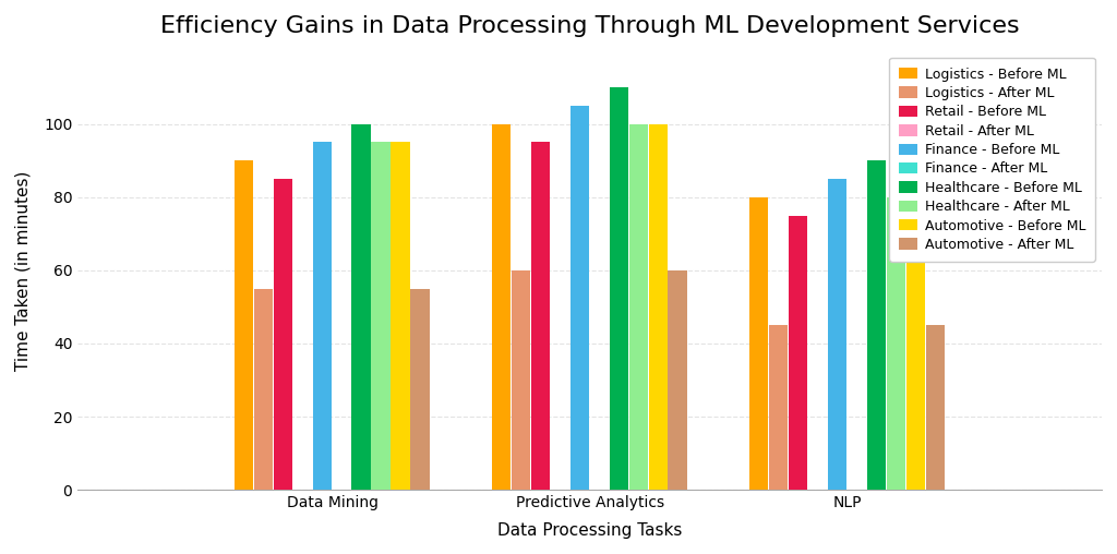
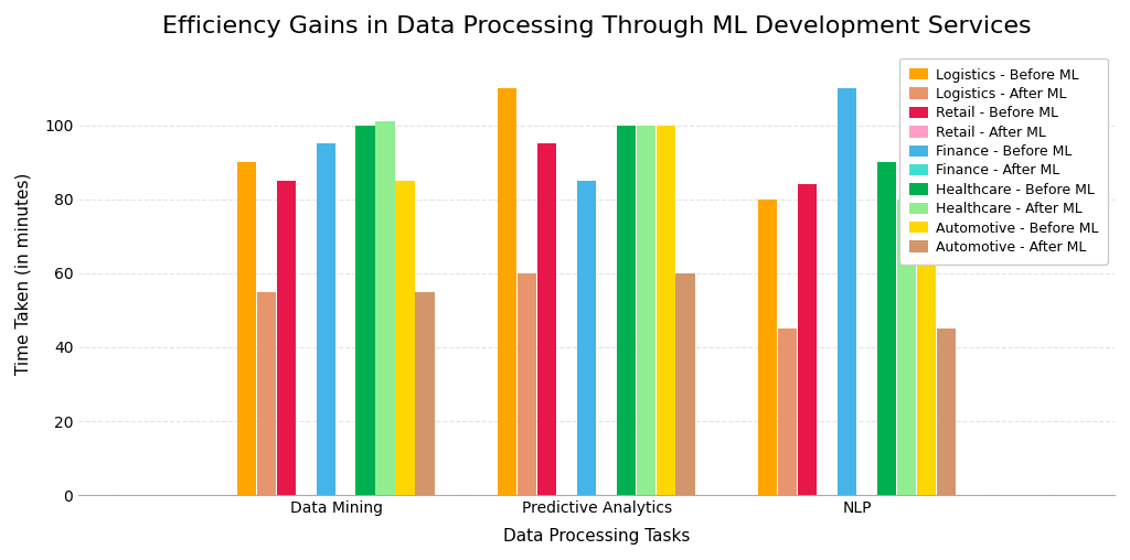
Healthcare - After ML/Data Mining: 95 -> 101
Automotive - Before ML/Data Mining: 95 -> 85
Logistics - Before ML/Predictive Analytics: 100 -> 110
Finance - Before ML/Predictive Analytics: 105 -> 85
Healthcare - Before ML/Predictive Analytics: 110 -> 100
Retail - Before ML/NLP: 75 -> 84
Finance - Before ML/NLP: 85 -> 110
